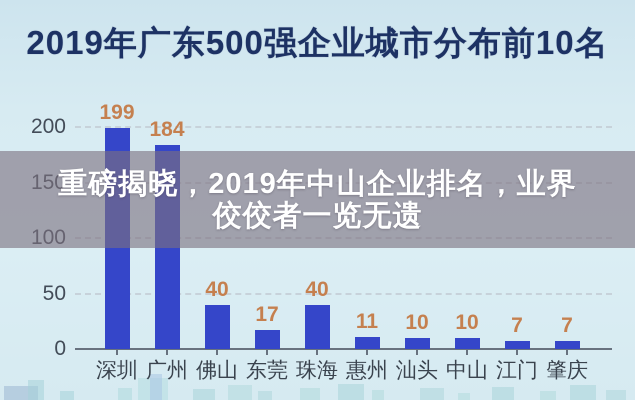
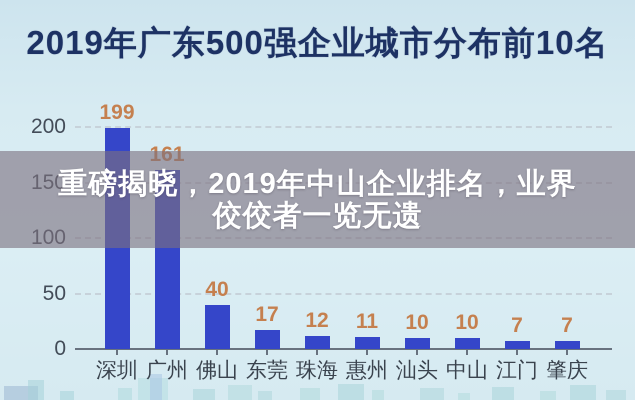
广州: 184 -> 161
珠海: 40 -> 12
